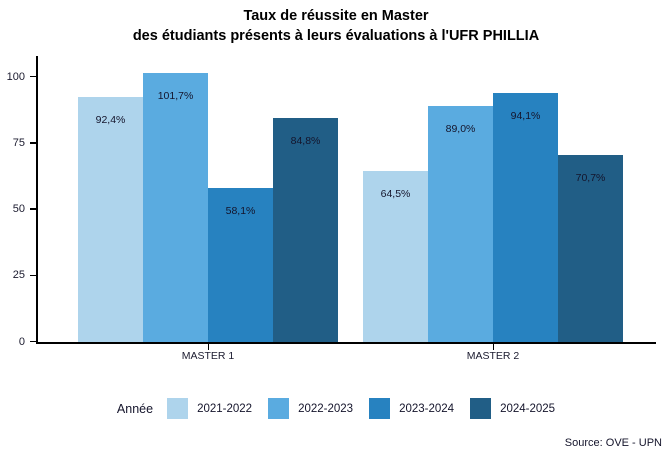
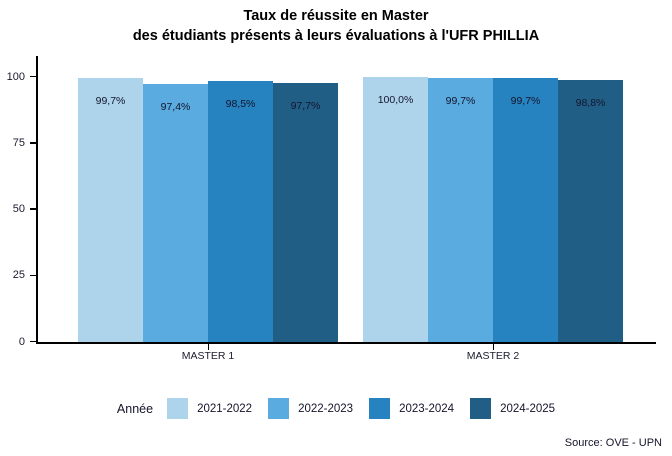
2021-2022/MASTER 1: 92,4% -> 99,7%
2022-2023/MASTER 1: 101,7% -> 97,4%
2023-2024/MASTER 1: 58,1% -> 98,5%
2024-2025/MASTER 1: 84,8% -> 97,7%
2021-2022/MASTER 2: 64,5% -> 100,0%
2022-2023/MASTER 2: 89,0% -> 99,7%
2023-2024/MASTER 2: 94,1% -> 99,7%
2024-2025/MASTER 2: 70,7% -> 98,8%
